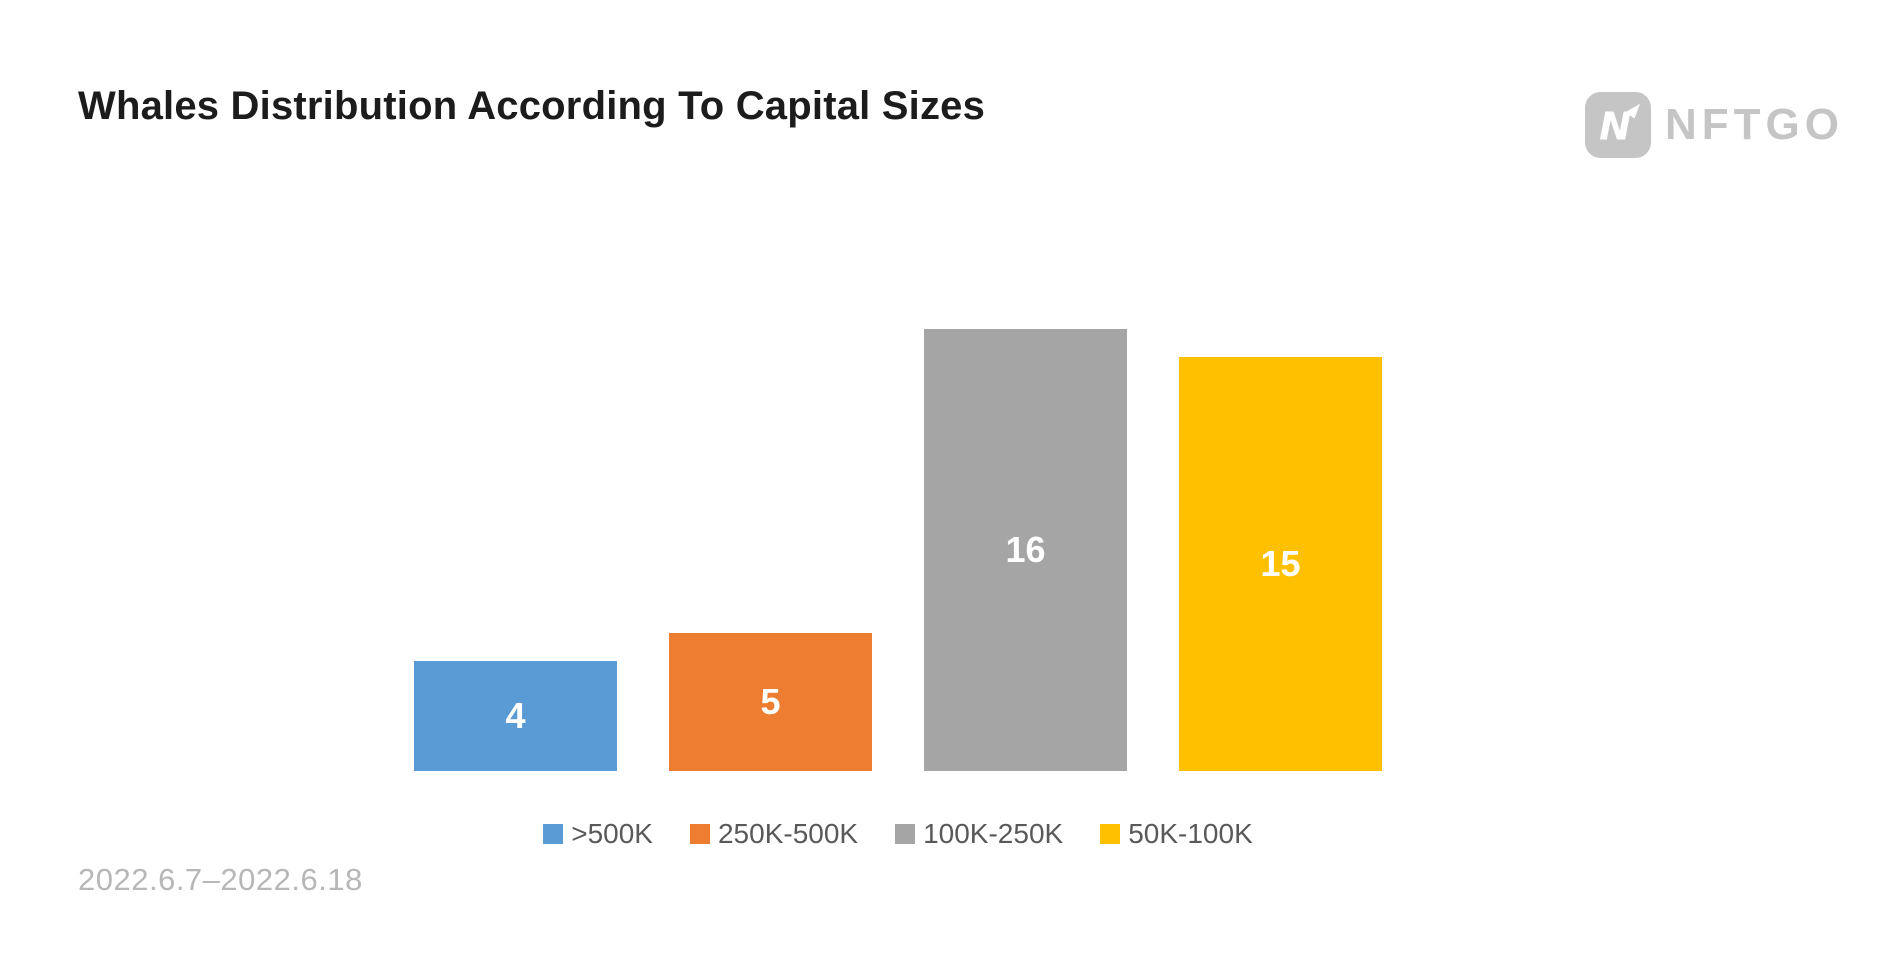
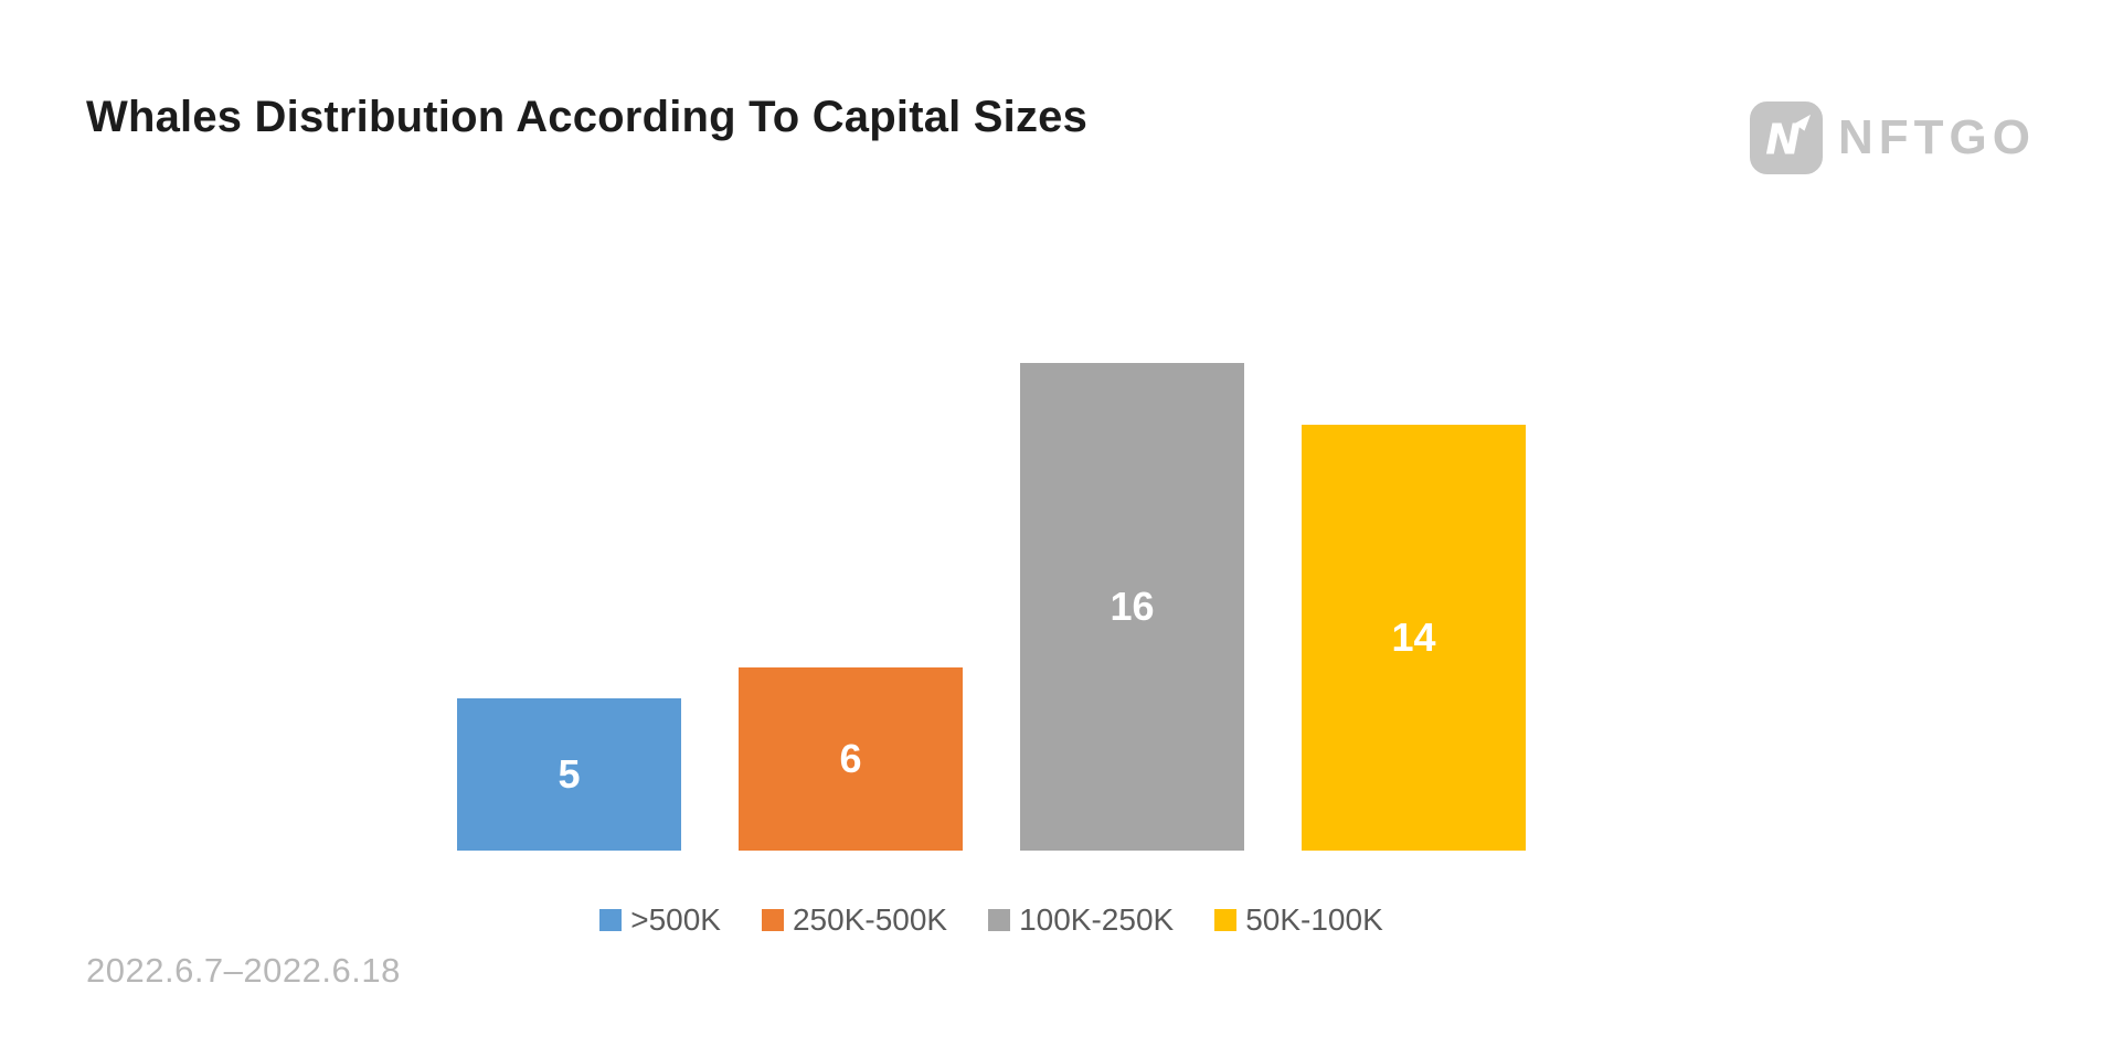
>500K: 4 -> 5
250K-500K: 5 -> 6
50K-100K: 15 -> 14
